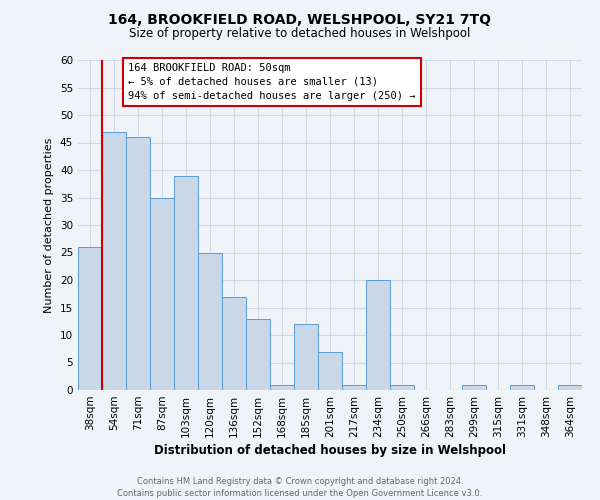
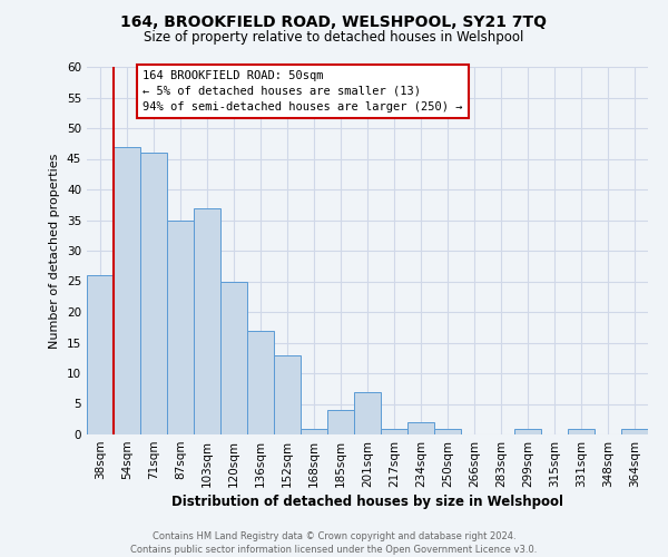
103sqm: 39 -> 37
185sqm: 12 -> 4
234sqm: 20 -> 2
